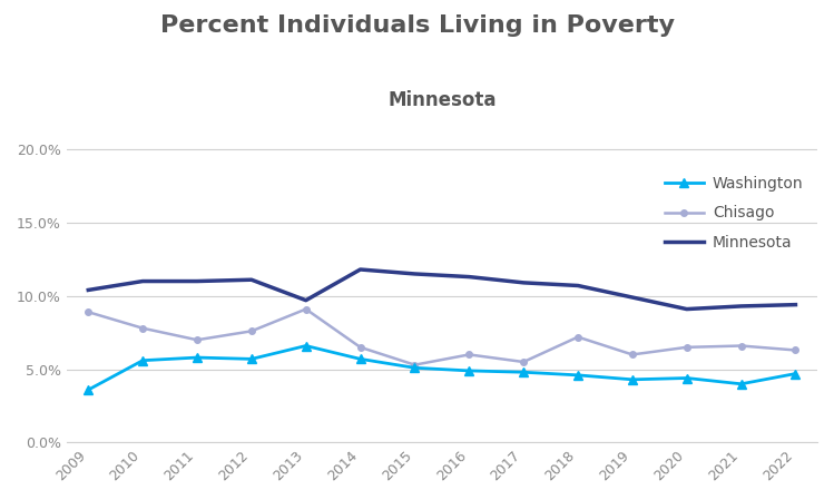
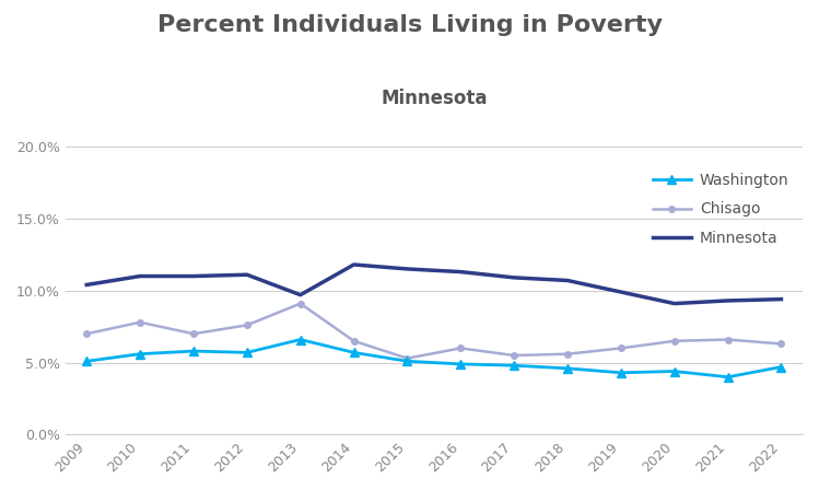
Washington/2009: 3.6% -> 5.1%
Chisago/2009: 8.9% -> 7.0%
Chisago/2018: 7.2% -> 5.6%
